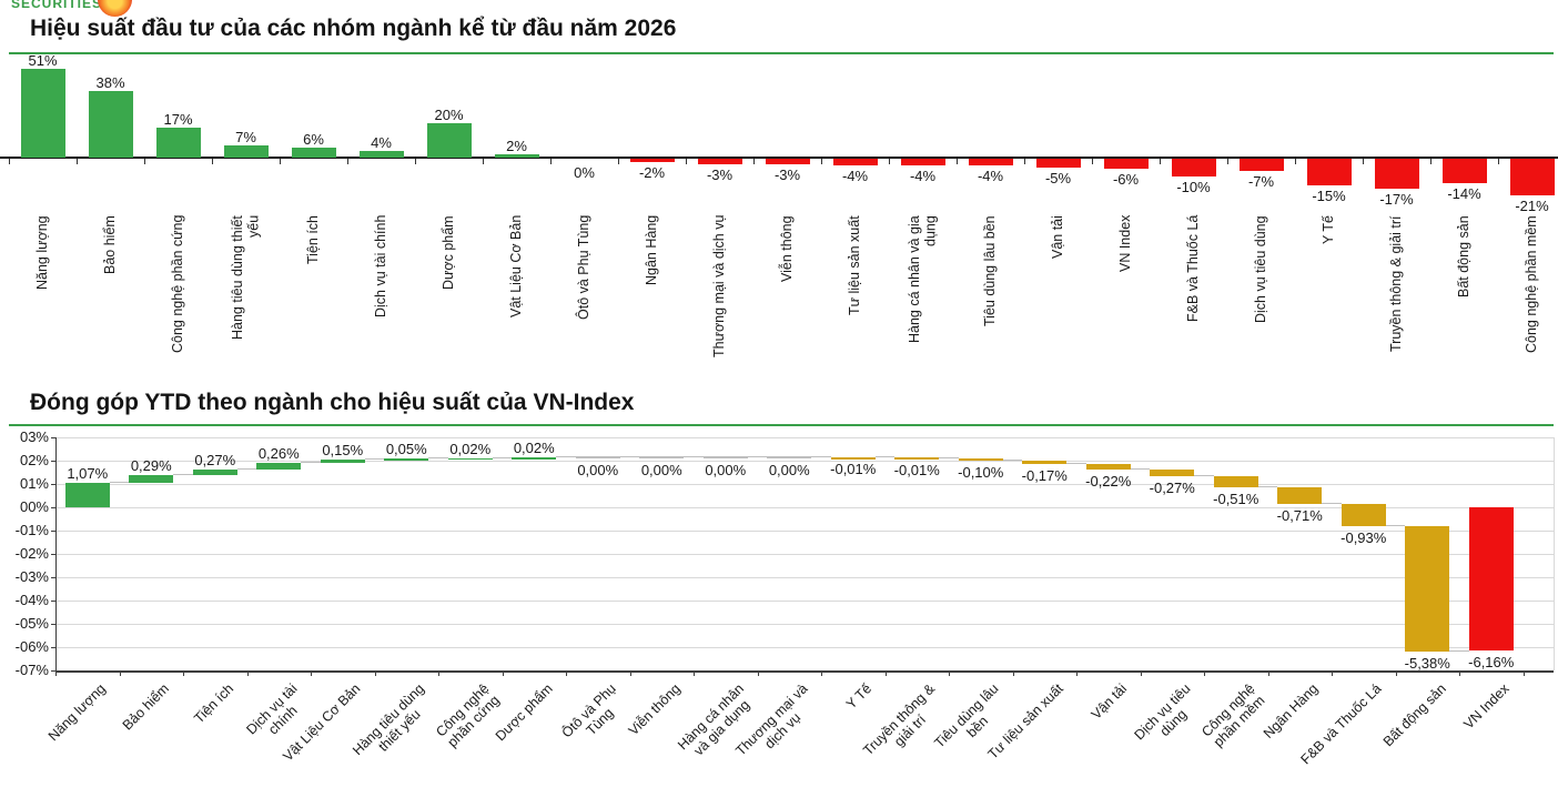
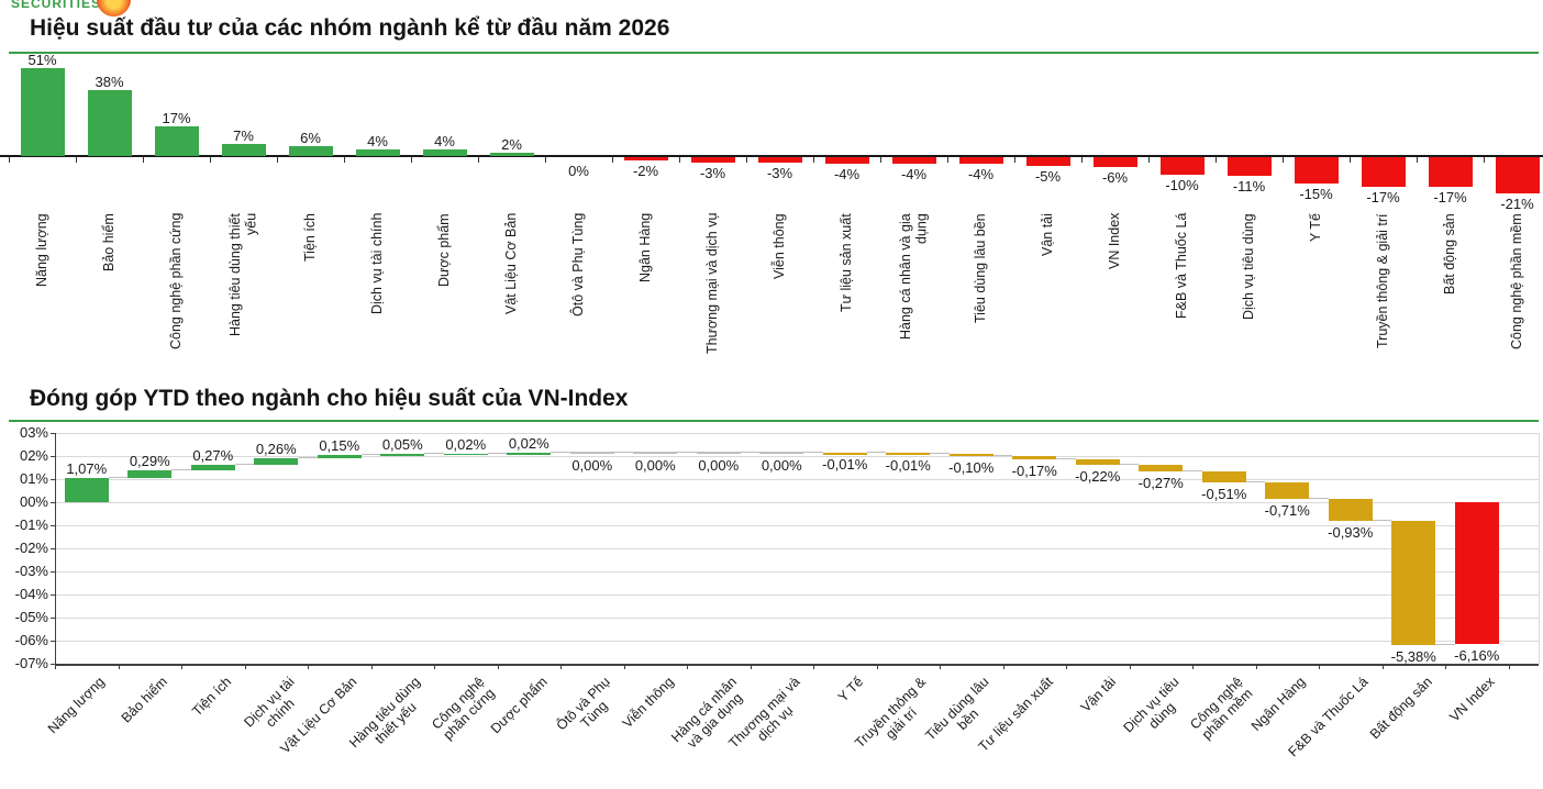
Hiệu suất đầu tư của các nhóm ngành kể từ đầu năm 2026/Dược phẩm: 20% -> 4%
Hiệu suất đầu tư của các nhóm ngành kể từ đầu năm 2026/Dịch vụ tiêu dùng: -7% -> -11%
Hiệu suất đầu tư của các nhóm ngành kể từ đầu năm 2026/Bất động sản: -14% -> -17%
